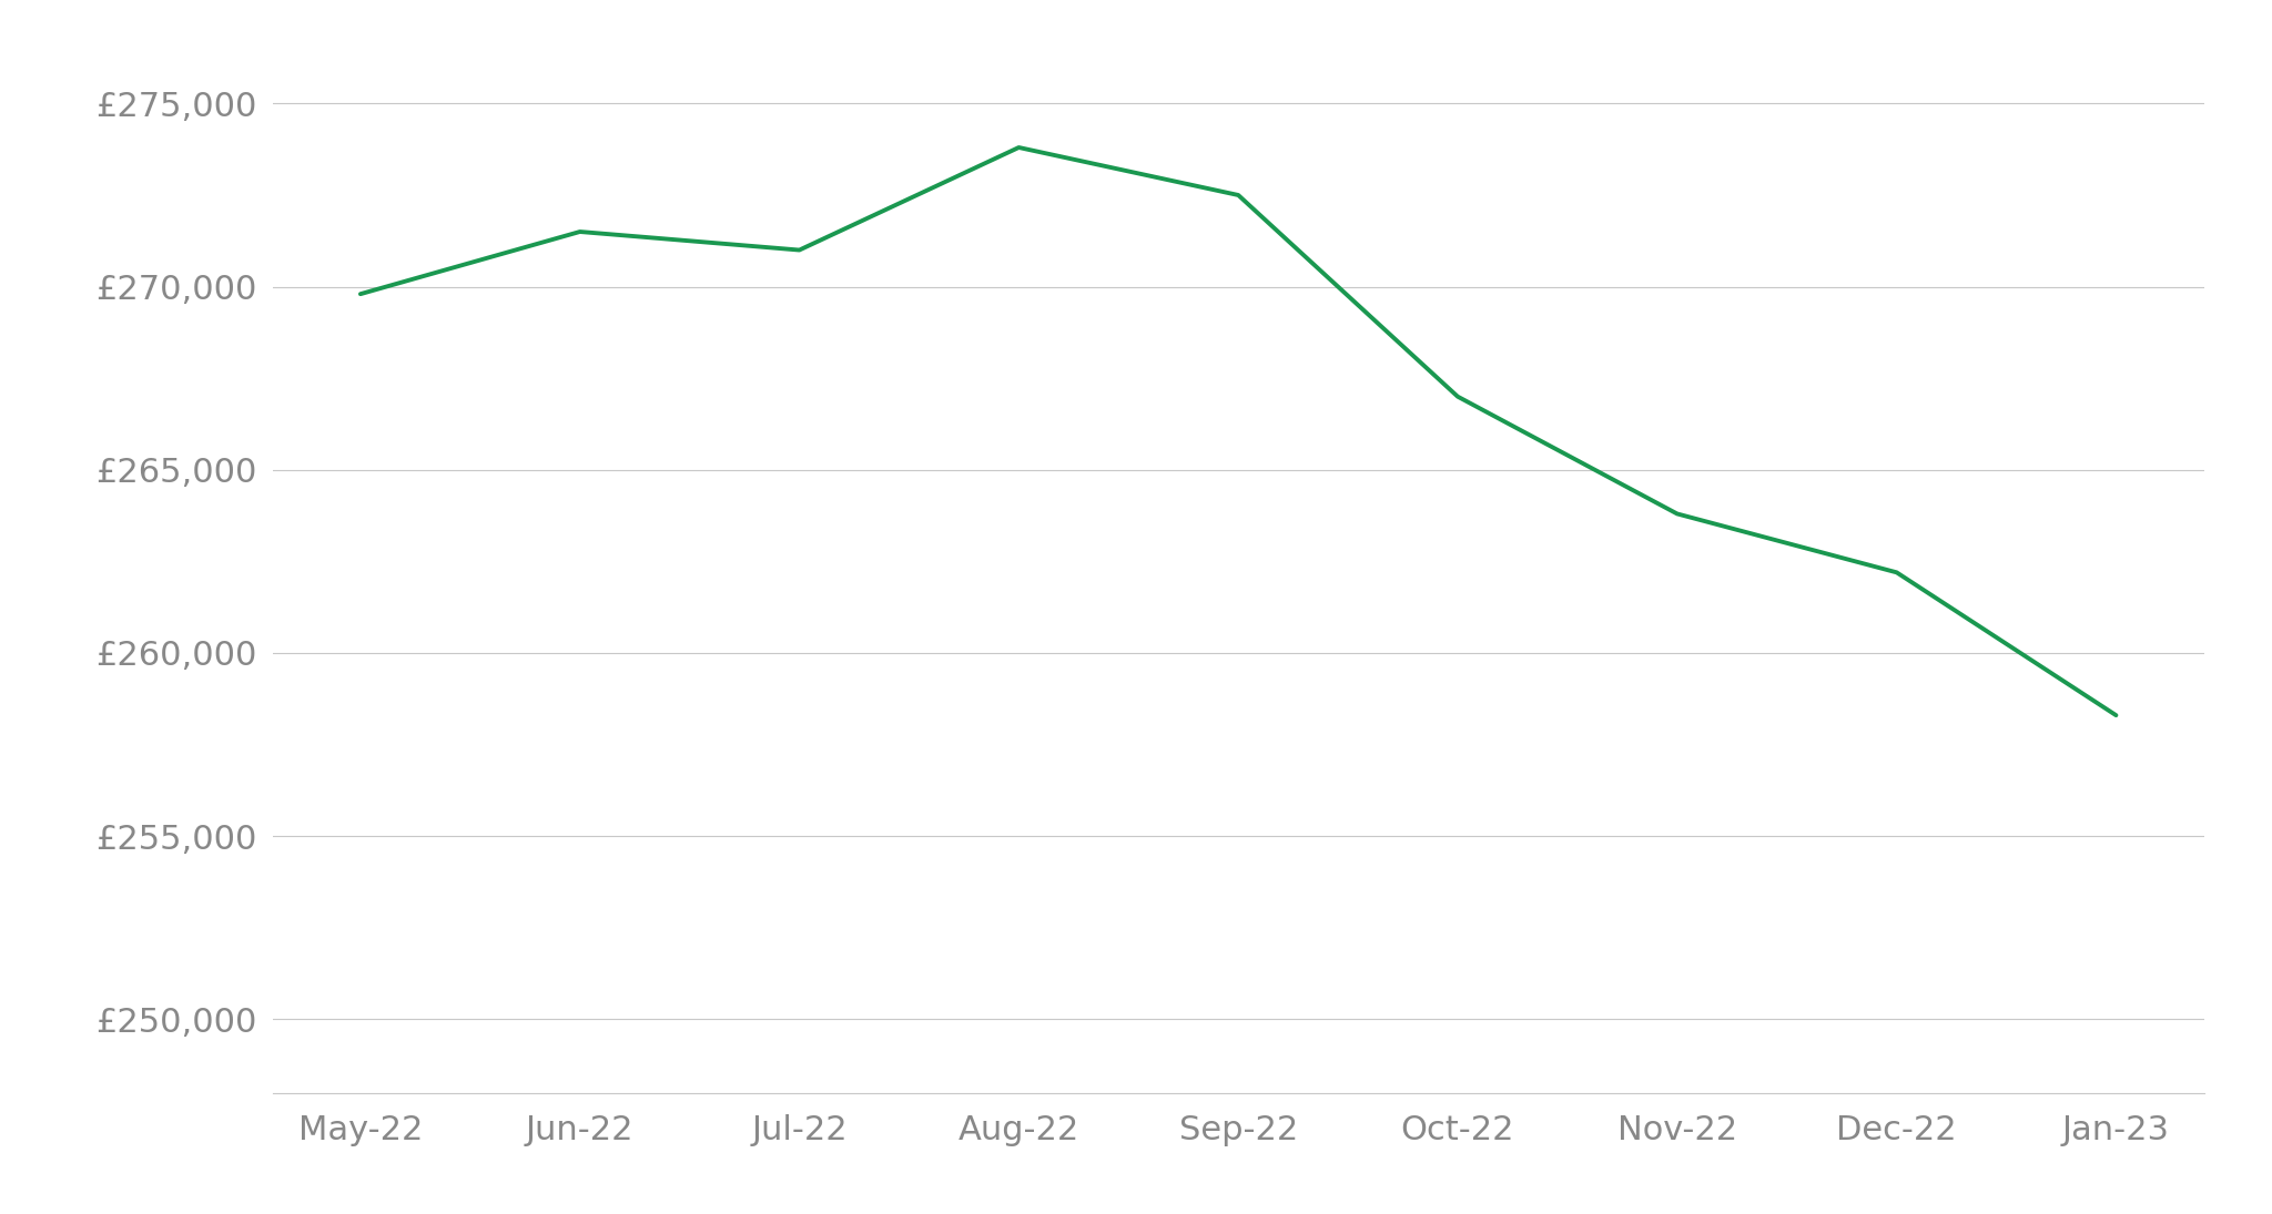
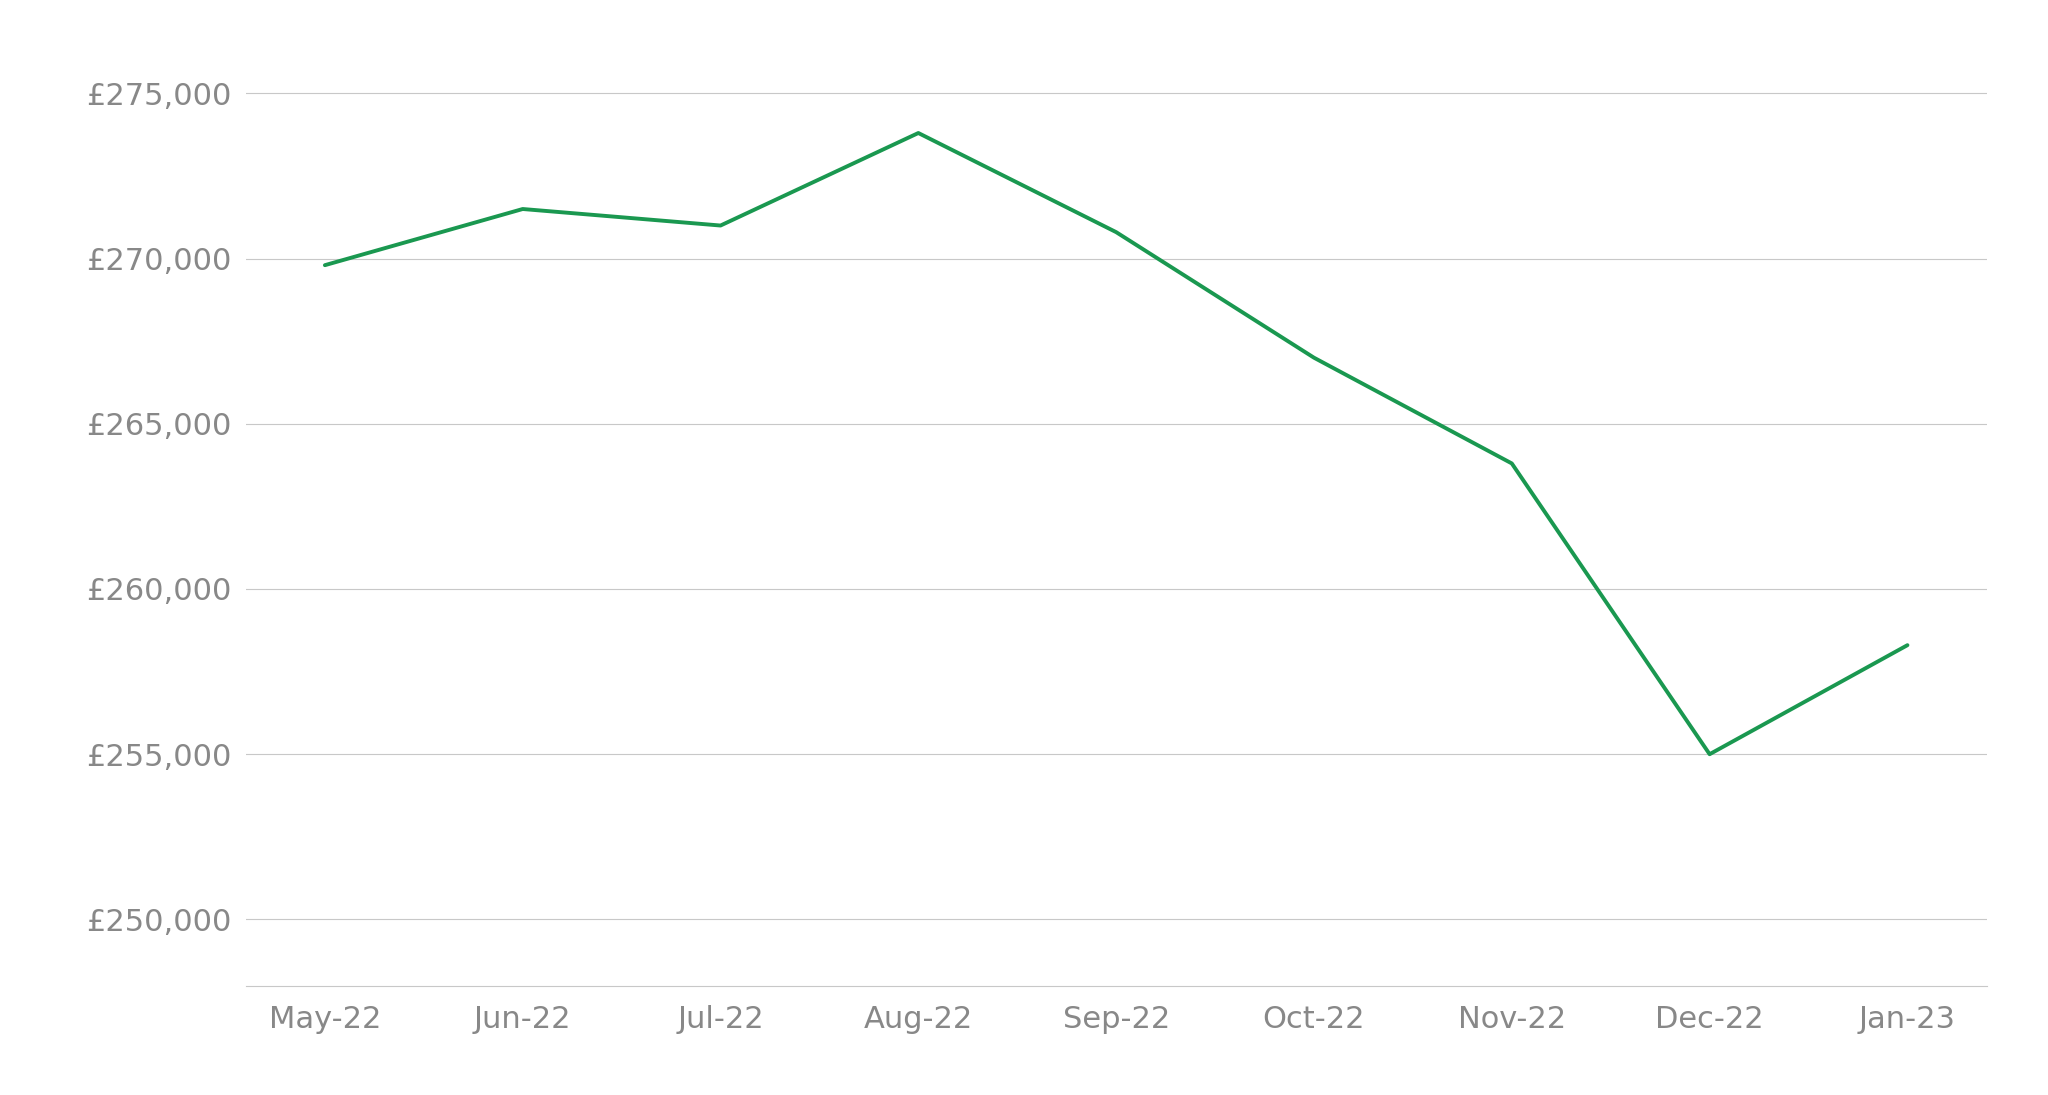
Sep-22: £272,500 -> £270,800
Dec-22: £262,200 -> £255,000
